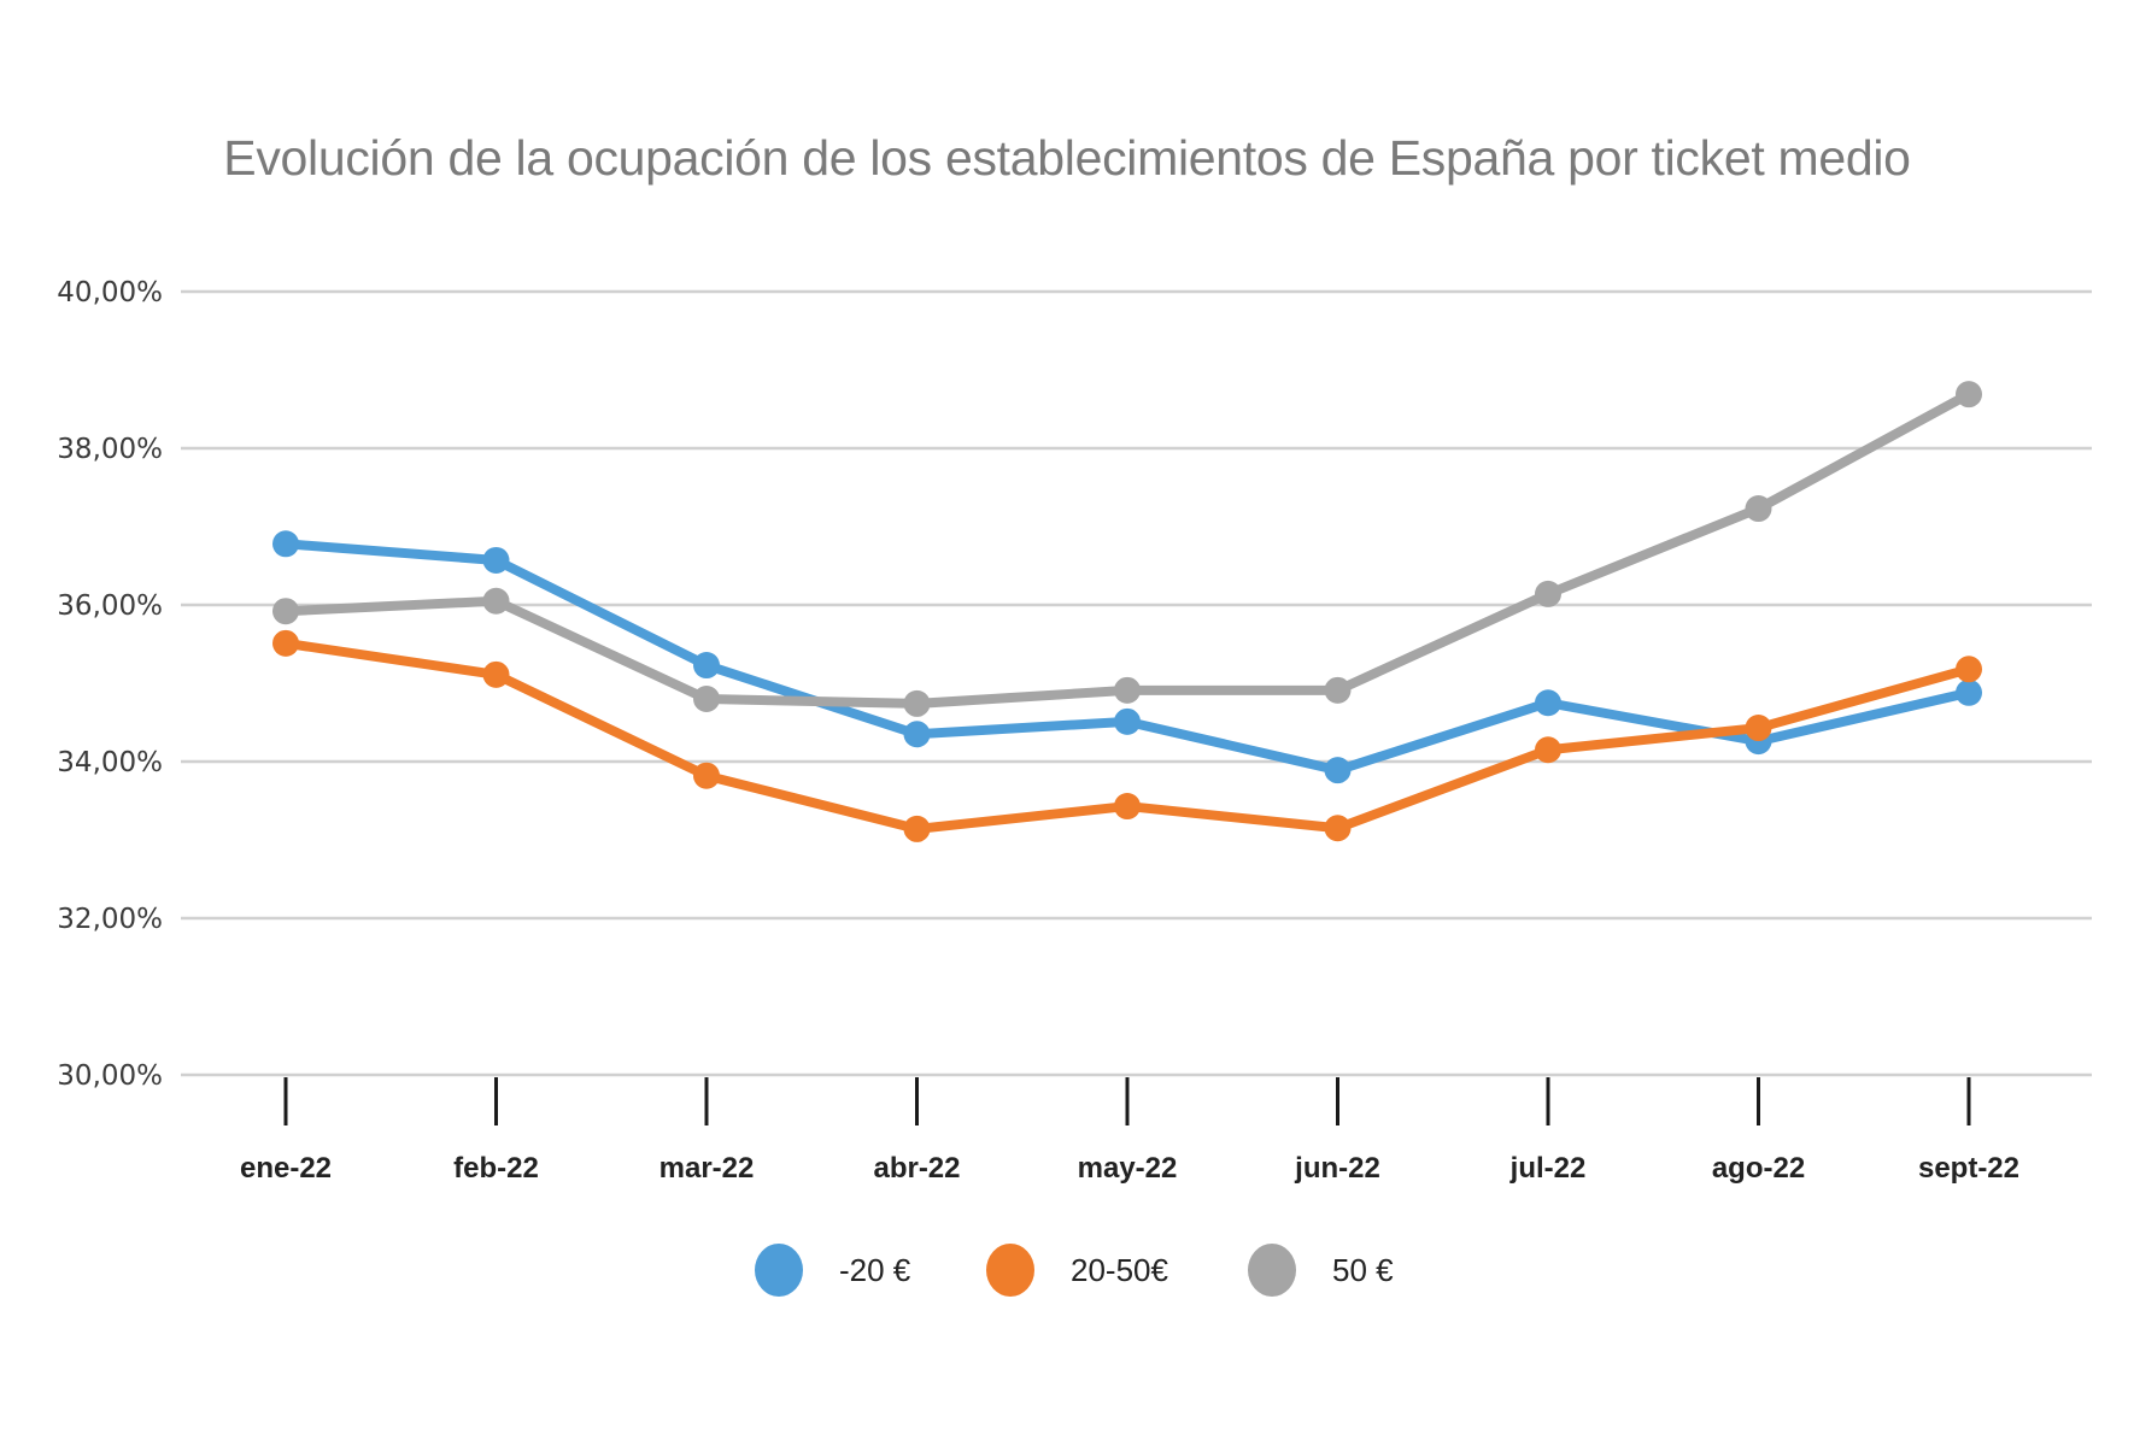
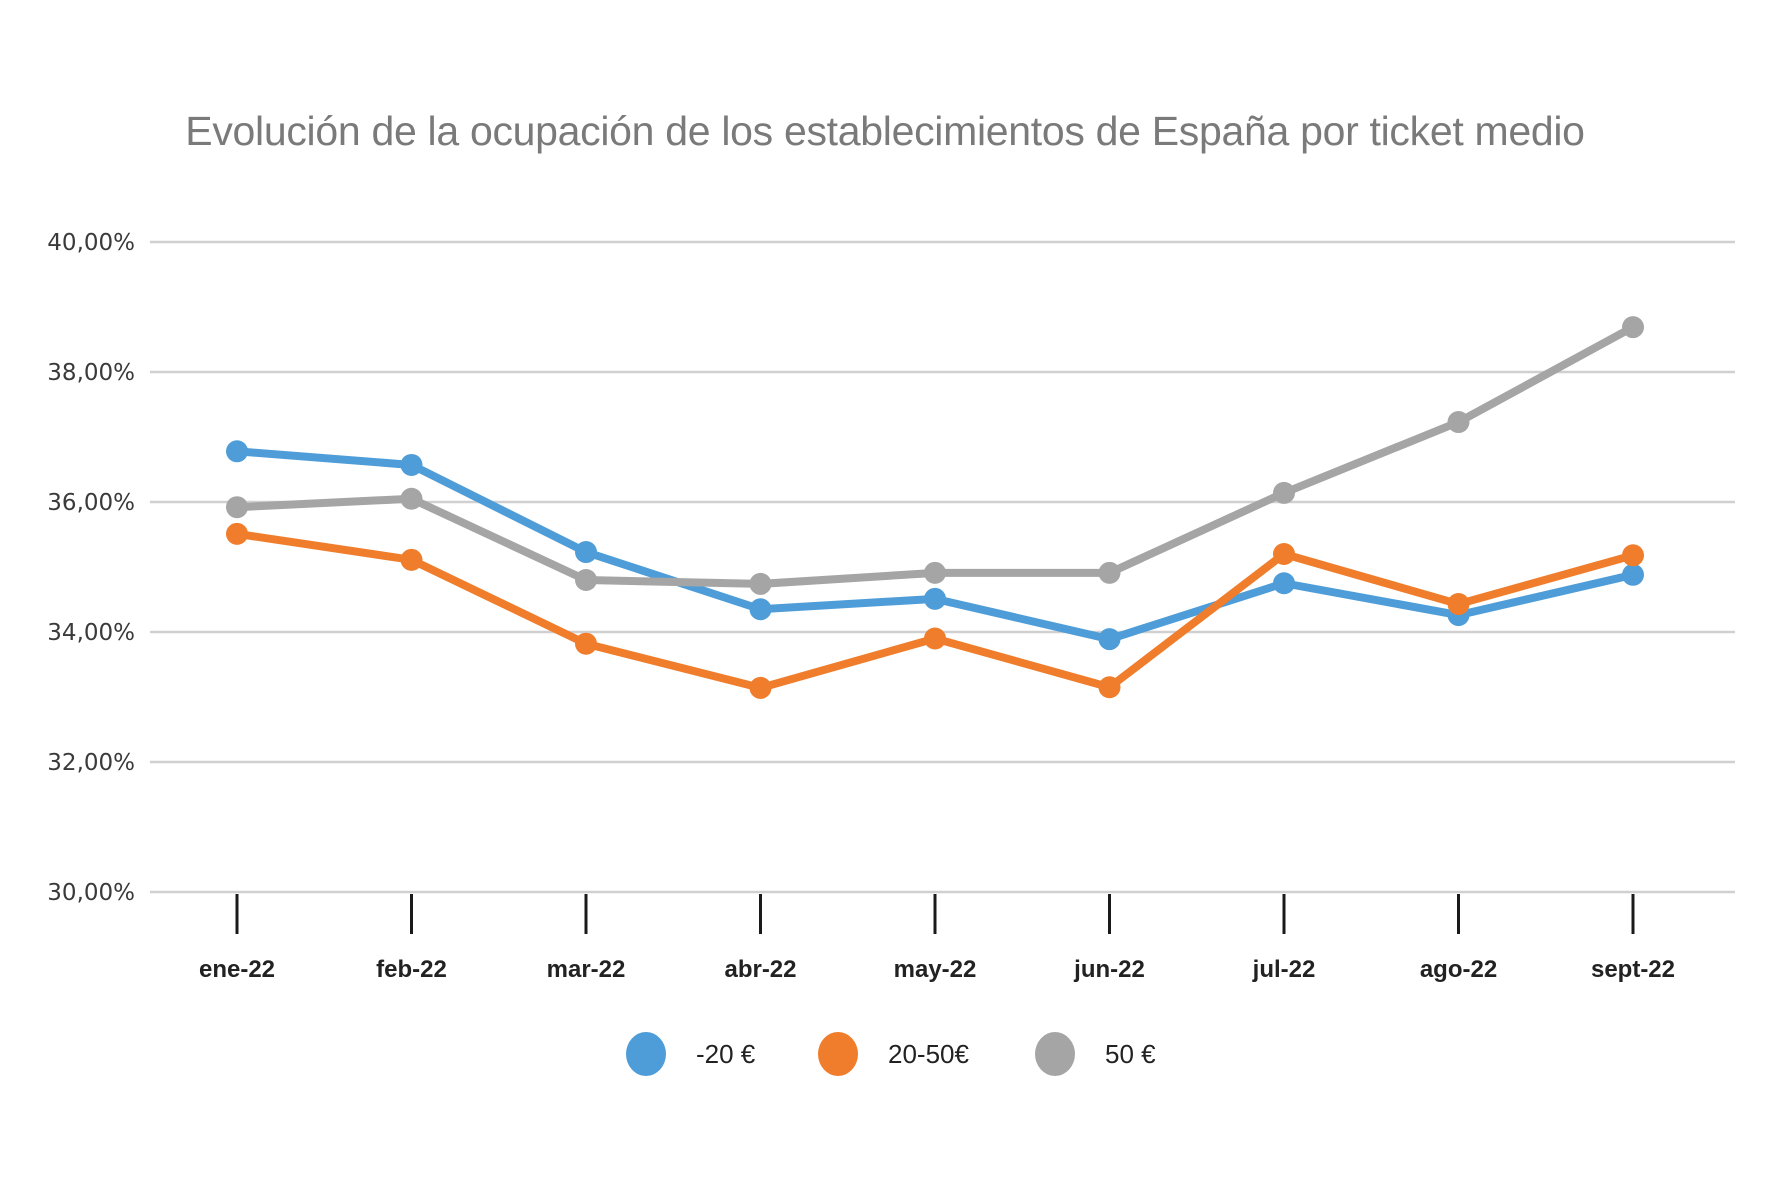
20-50€/may-22: 33,4% -> 33,9%
20-50€/jul-22: 34,1% -> 35,2%
